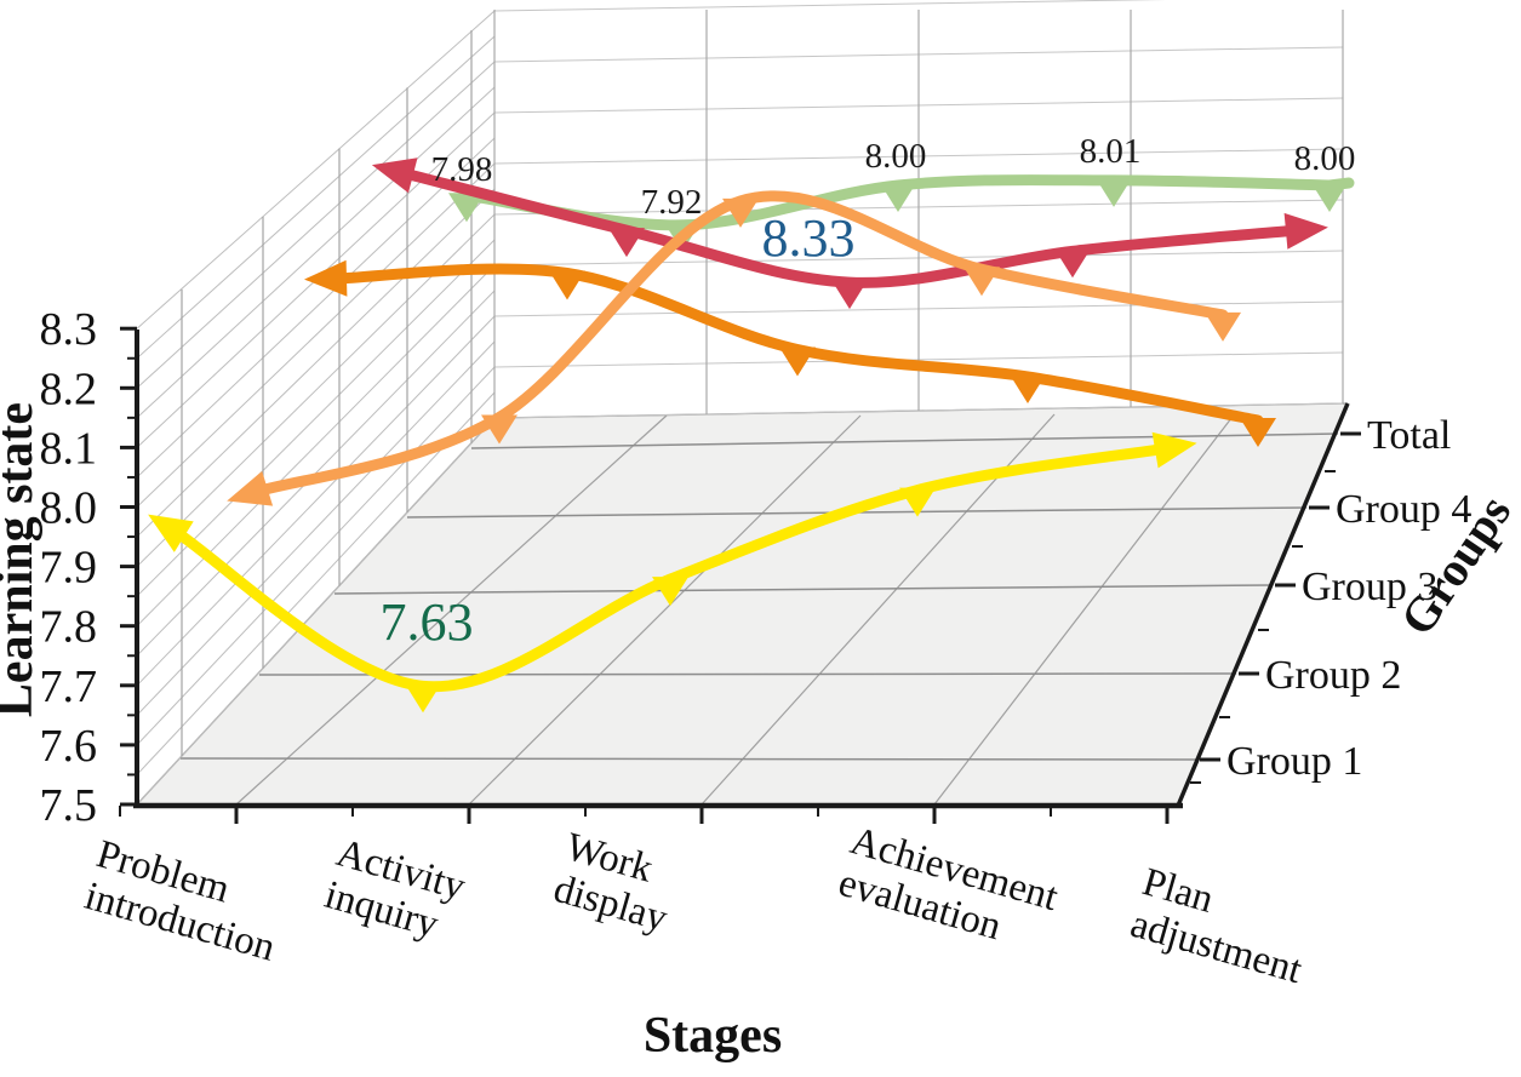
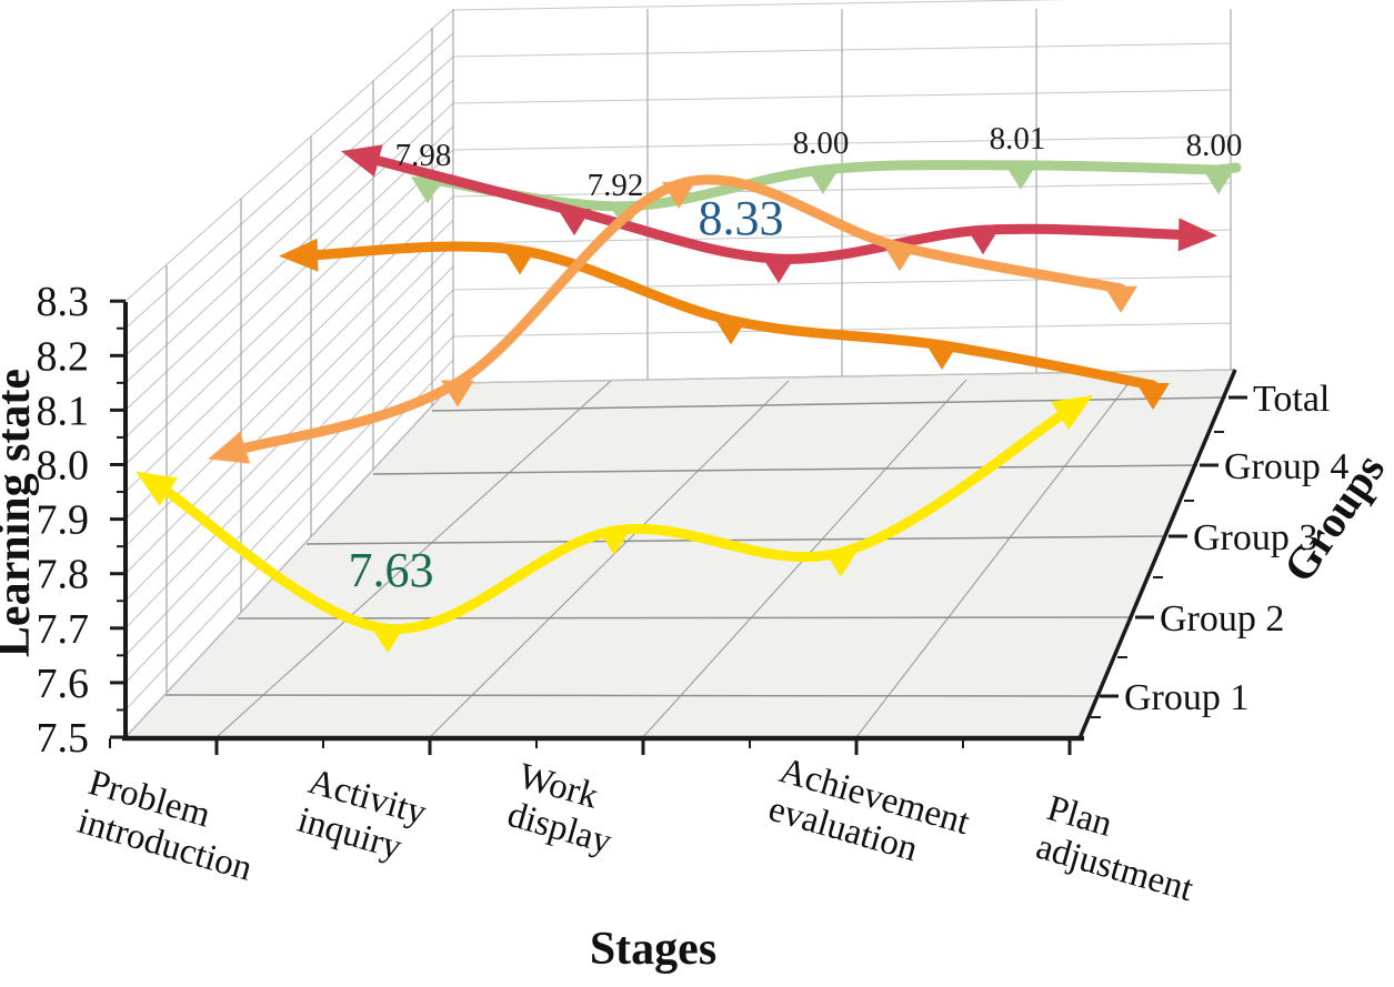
Group 1/Achievement evaluation: 7.96 -> 7.77
Group 4/Plan adjustment: 8.03 -> 7.98
